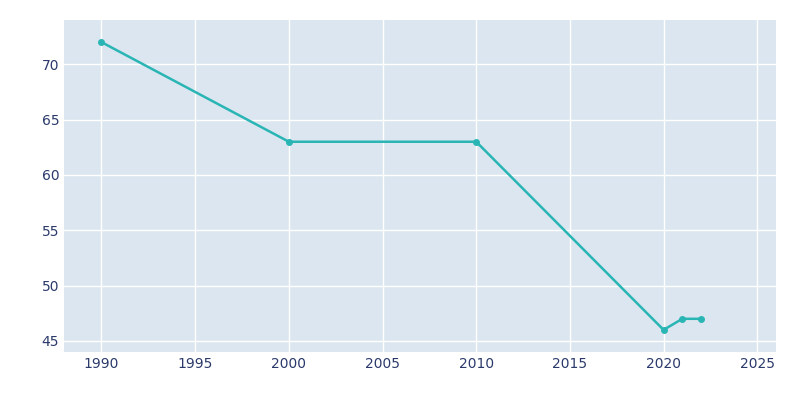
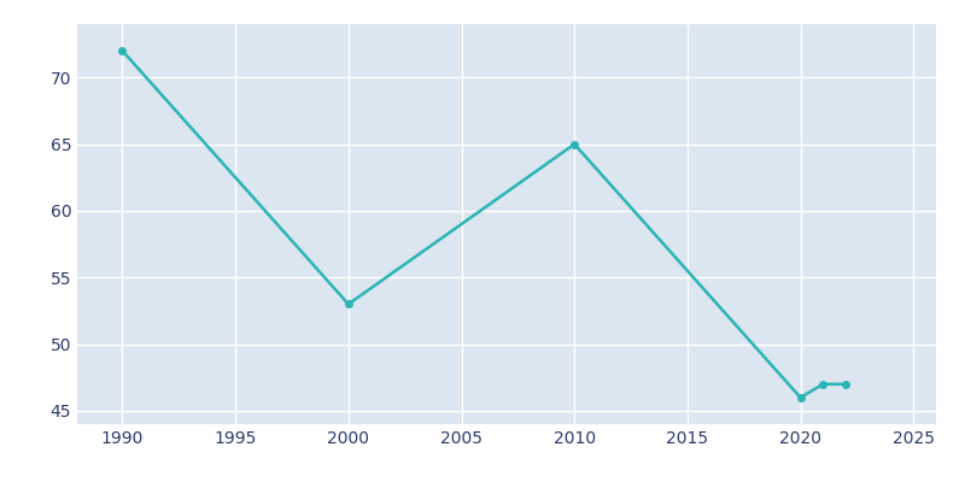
2000: 63 -> 53
2010: 63 -> 65
